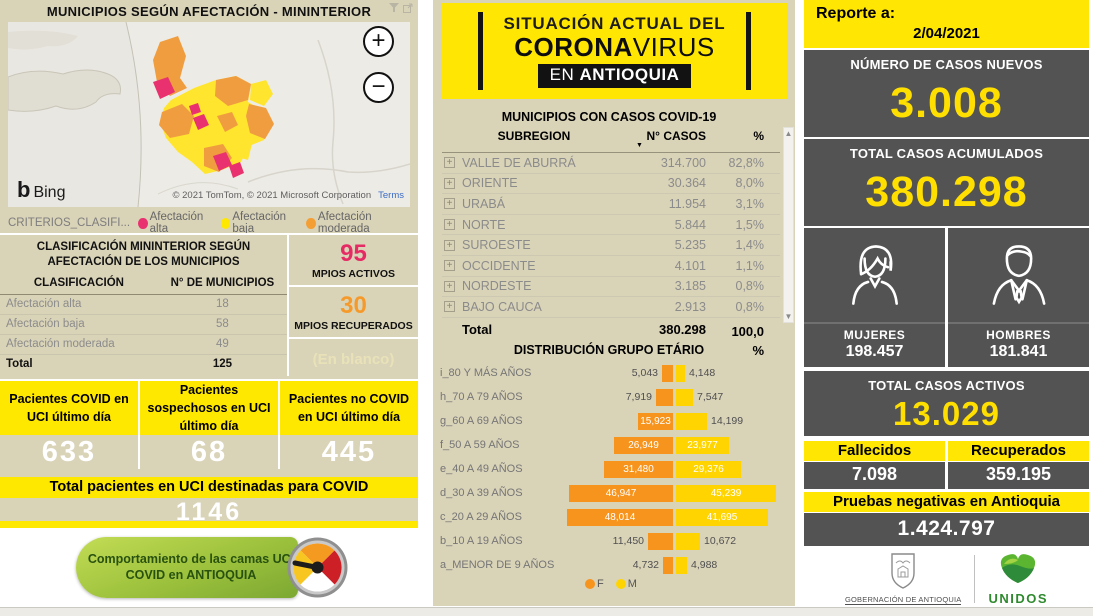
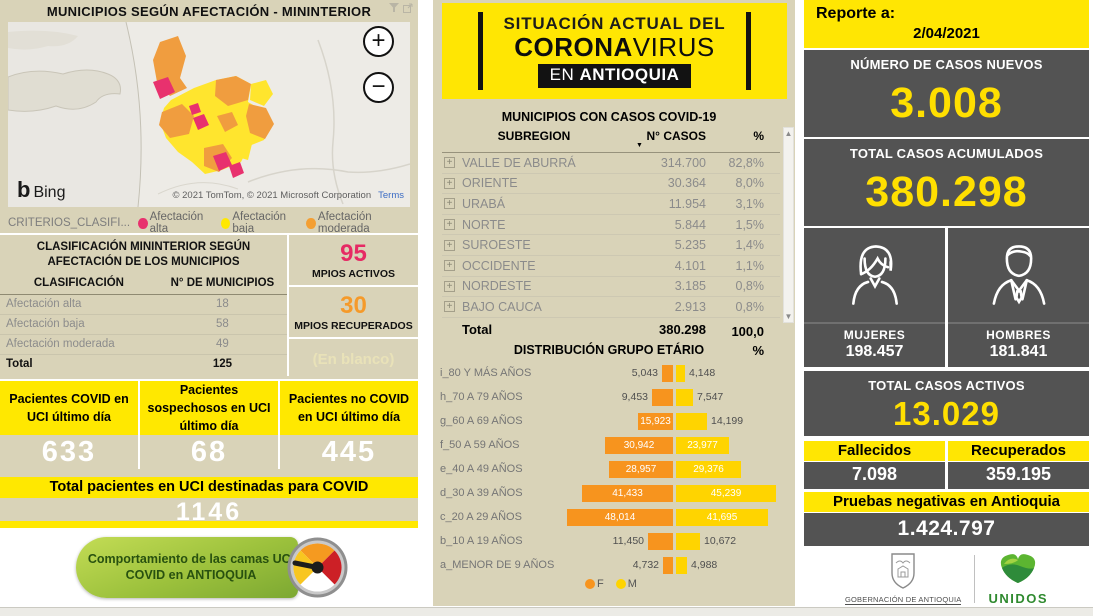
F/h_70 A 79 AÑOS: 7,919 -> 9,453
F/f_50 A 59 AÑOS: 26,949 -> 30,942
F/e_40 A 49 AÑOS: 31,480 -> 28,957
F/d_30 A 39 AÑOS: 46,947 -> 41,433
